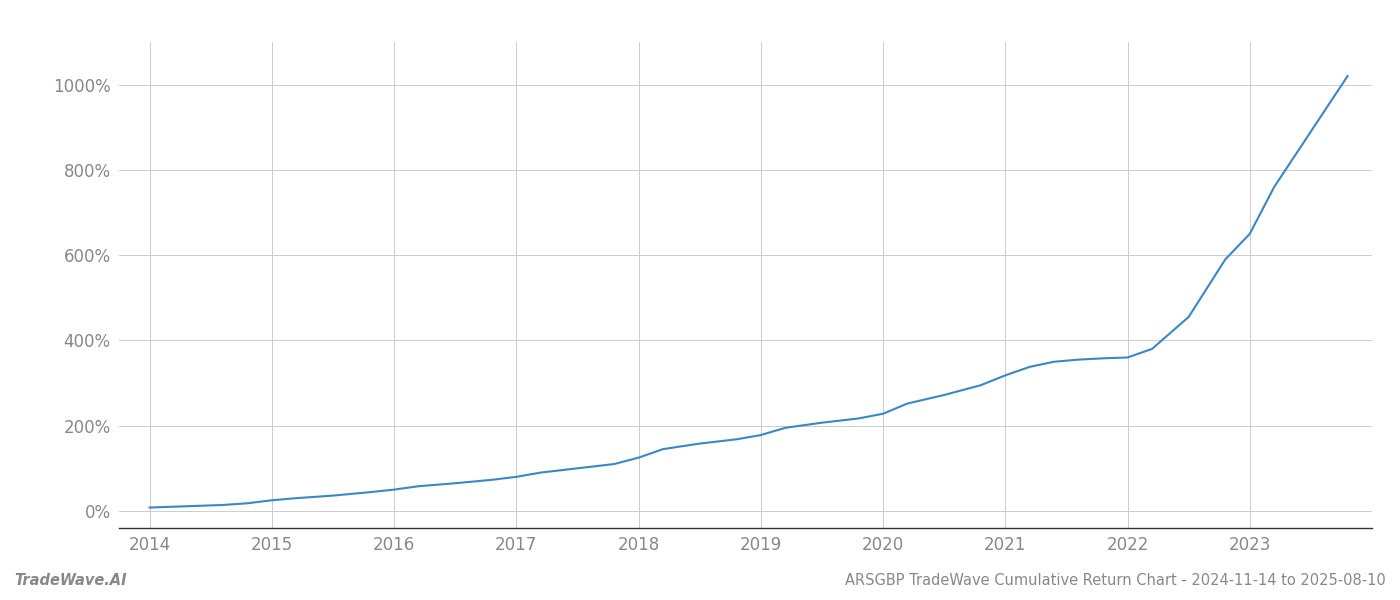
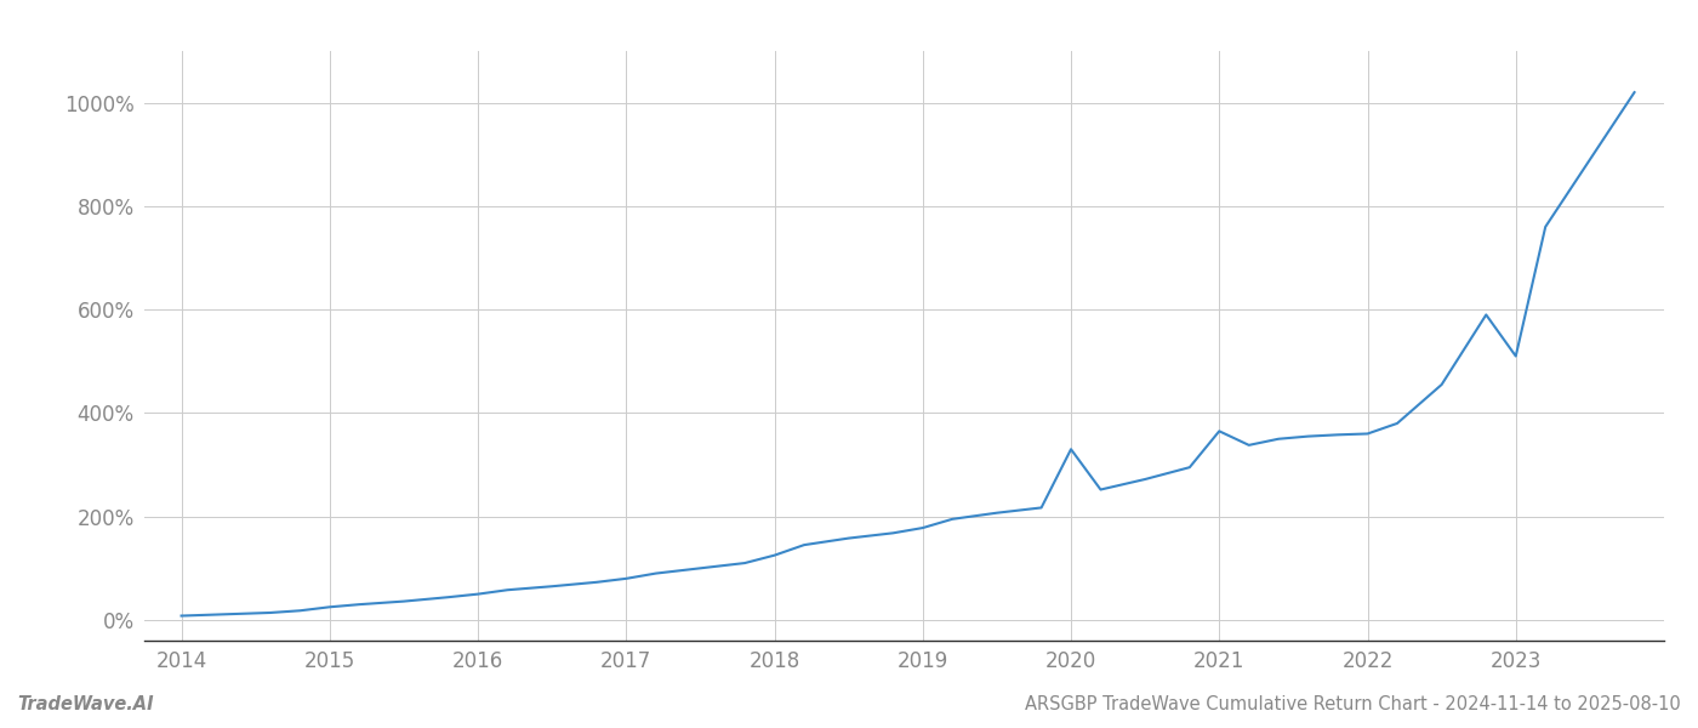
2020: 228% -> 330%
2021: 318% -> 365%
2023: 650% -> 510%
